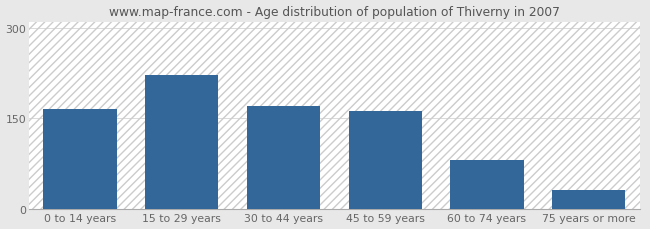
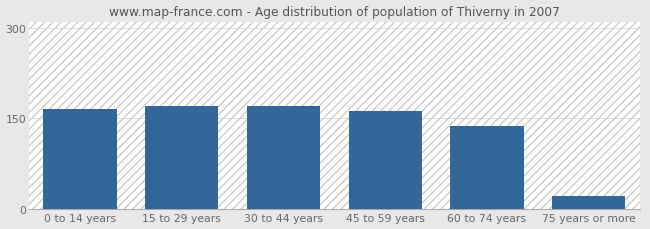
15 to 29 years: 222 -> 170
60 to 74 years: 82 -> 137
75 years or more: 32 -> 22
